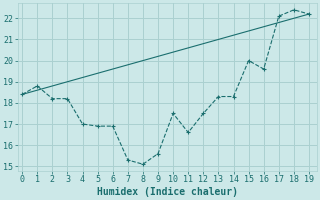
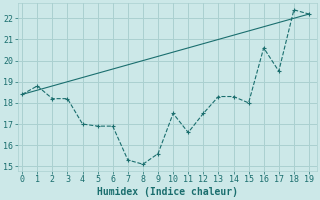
15: 20.0 -> 18.0
16: 19.6 -> 20.6
17: 22.1 -> 19.5
